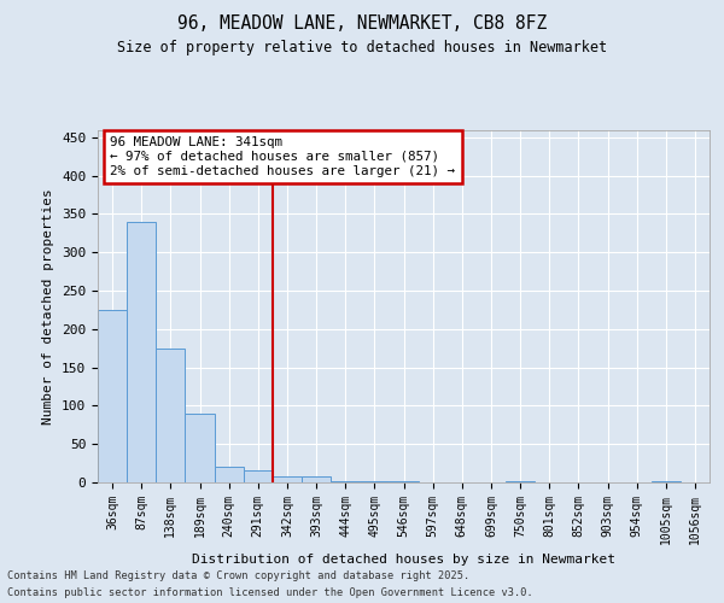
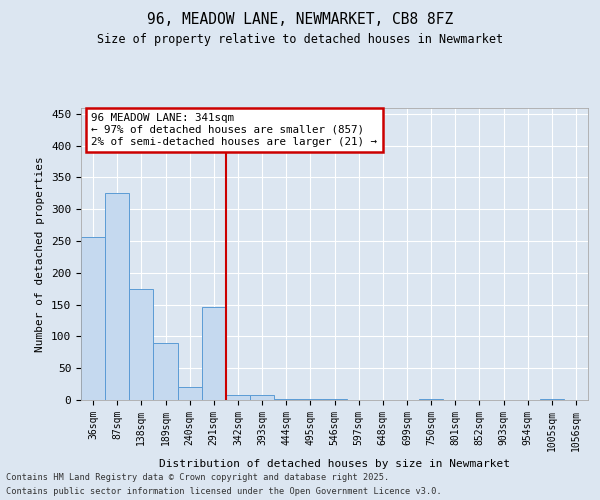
36sqm: 225 -> 256
87sqm: 340 -> 326
291sqm: 15 -> 146
